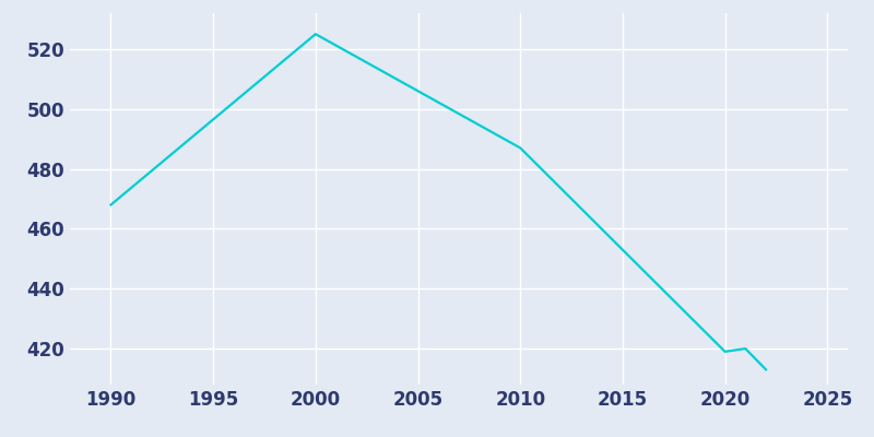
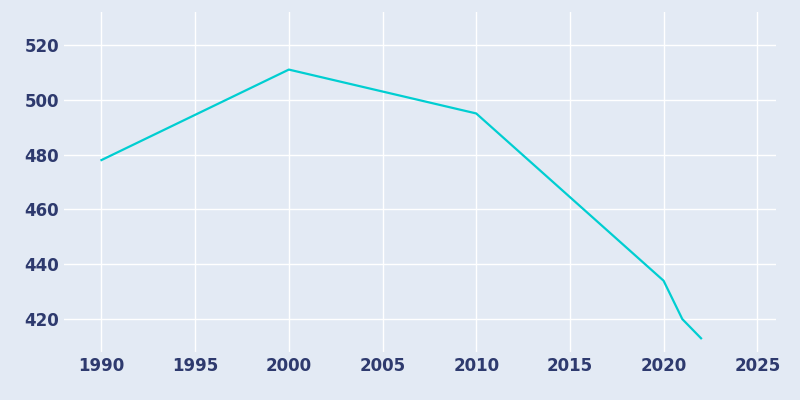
1990: 468 -> 478
2000: 525 -> 511
2010: 487 -> 495
2020: 419 -> 434
